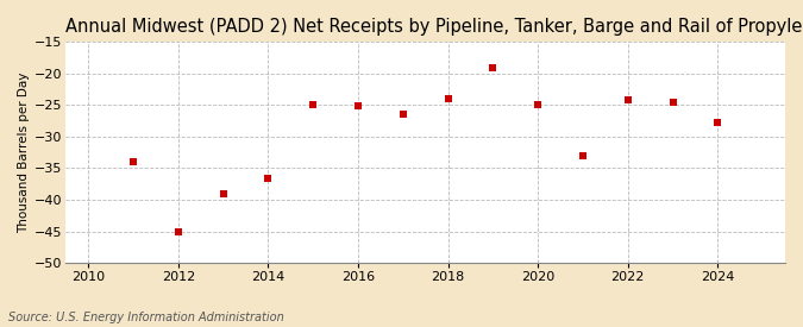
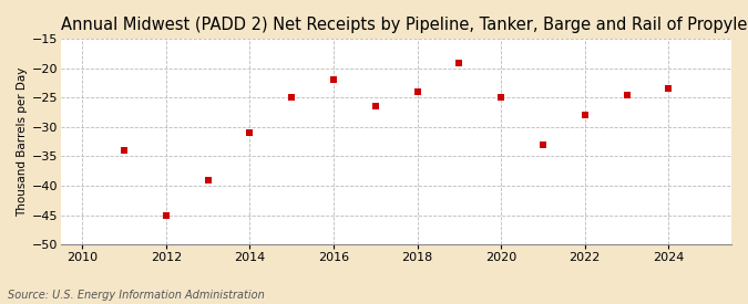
2014: -36.6 -> -31.0
2016: -25.2 -> -22.0
2022: -24.2 -> -28.0
2024: -27.8 -> -23.5
